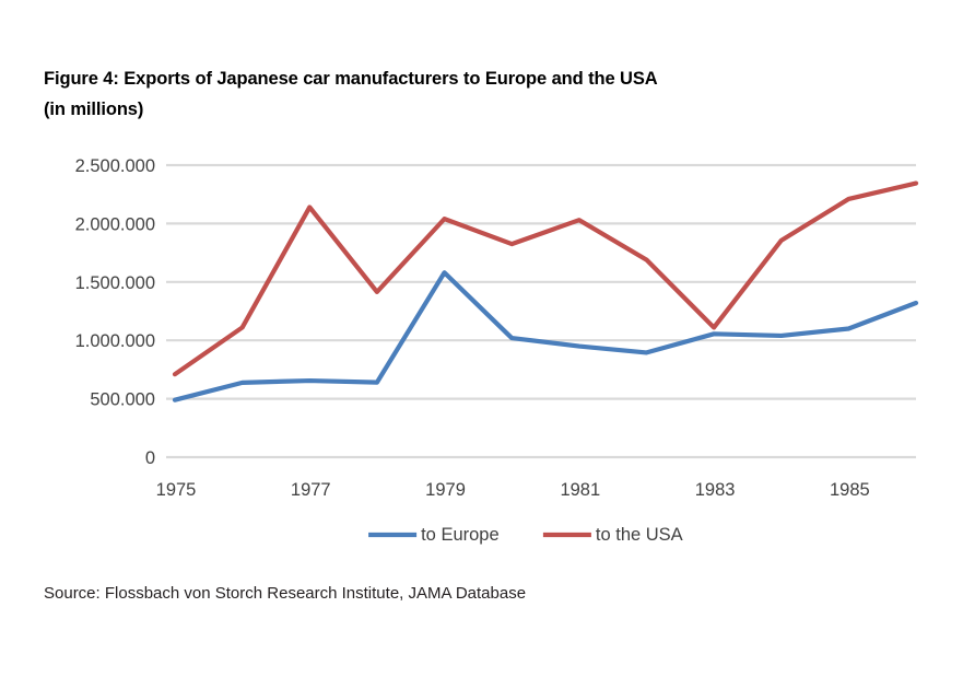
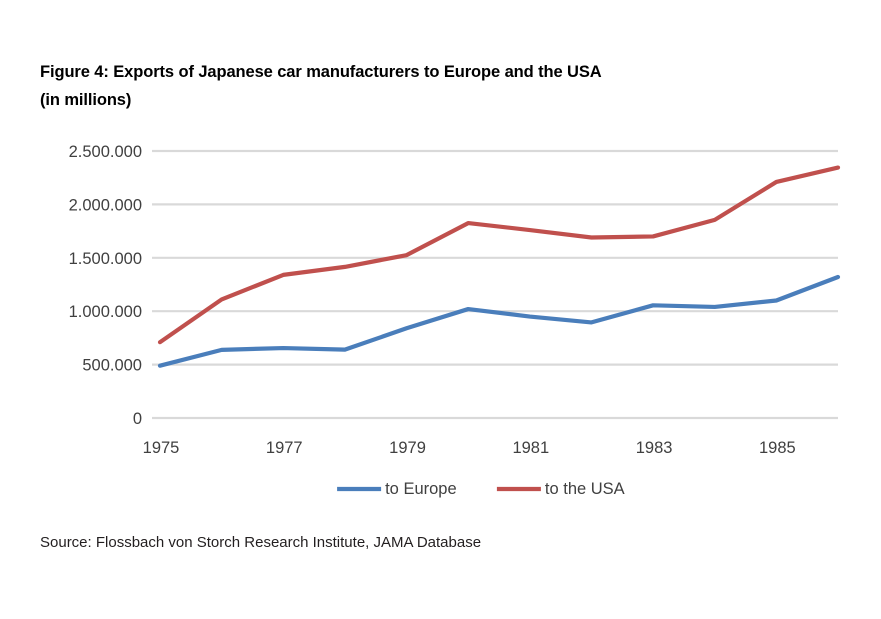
to the USA/1977: 2140000 -> 1340000
to Europe/1979: 1580000 -> 840000
to the USA/1979: 2040000 -> 1520000
to the USA/1981: 2030000 -> 1760000
to the USA/1983: 1110000 -> 1700000
